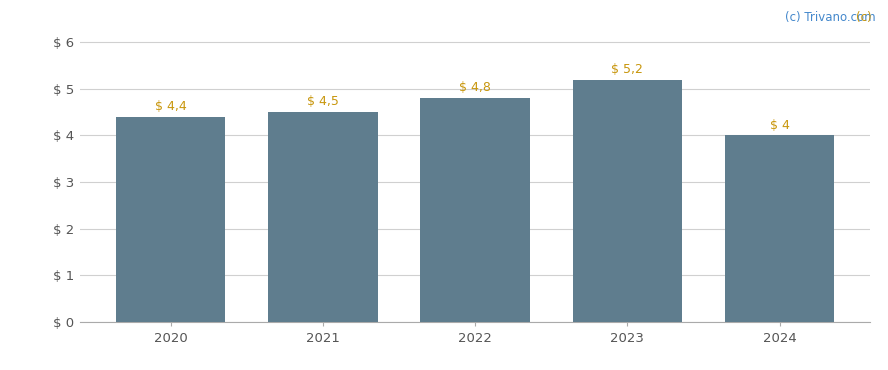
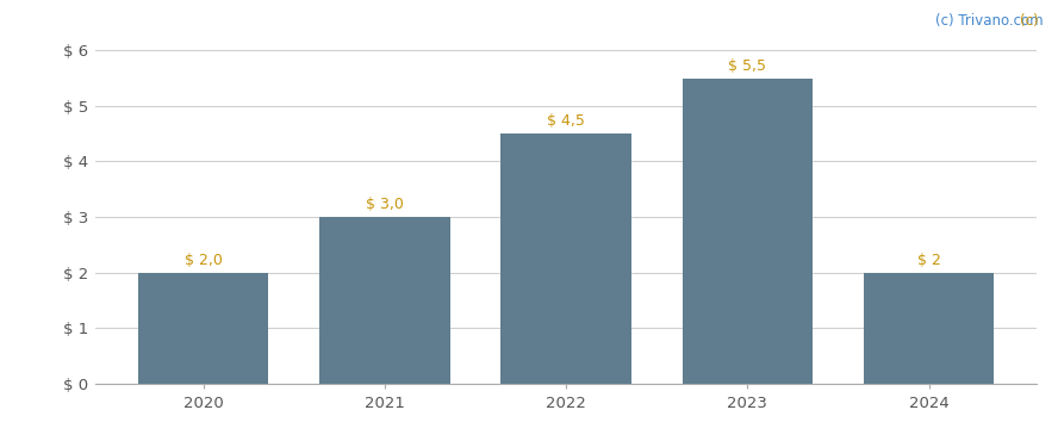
2020: 4 -> 2
2021: 4,5 -> 3,0
2022: 4,8 -> 4,5
2023: 5,2 -> 5,5
2024: 4 -> 2
